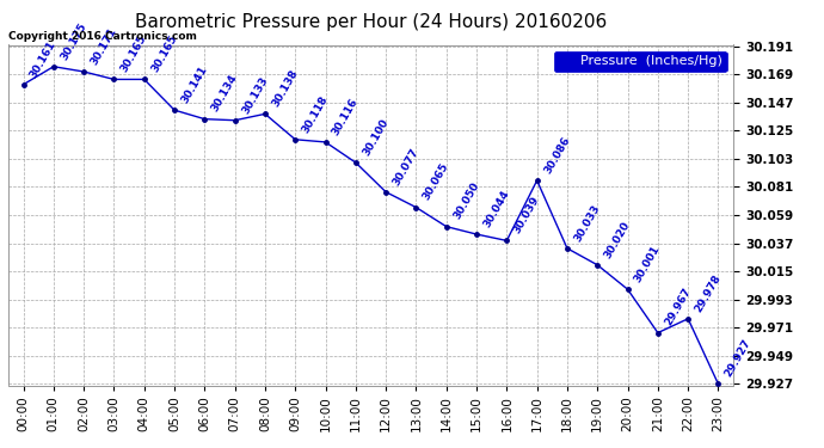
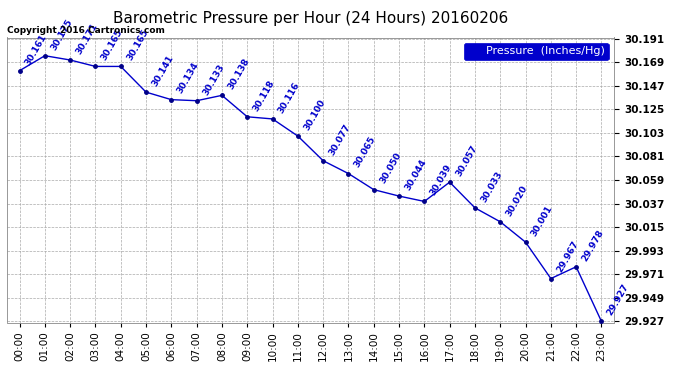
17:00: 30.086 -> 30.057
